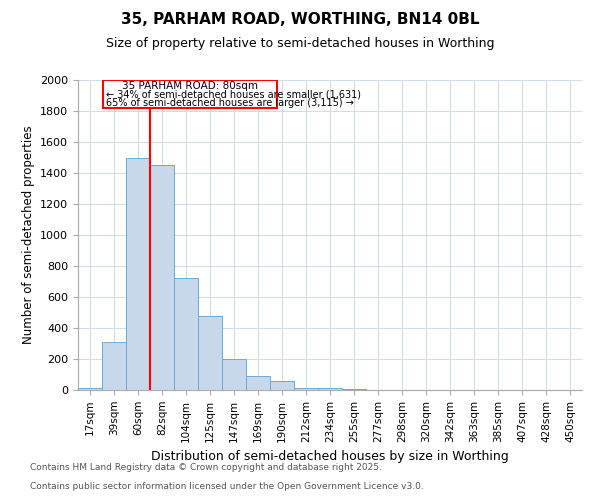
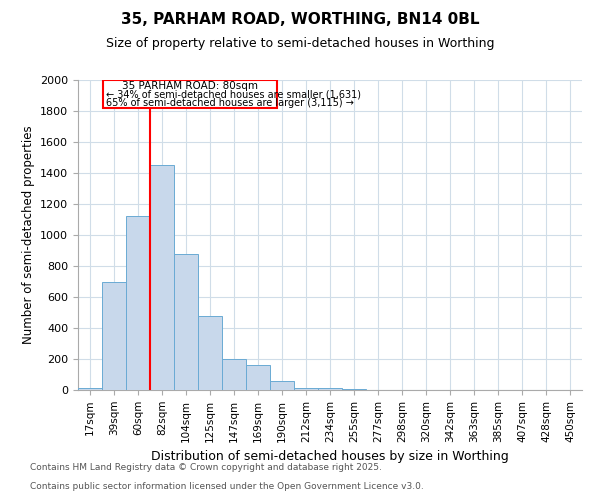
39sqm: 310 -> 700
60sqm: 1500 -> 1120
104sqm: 720 -> 880
169sqm: 90 -> 160
